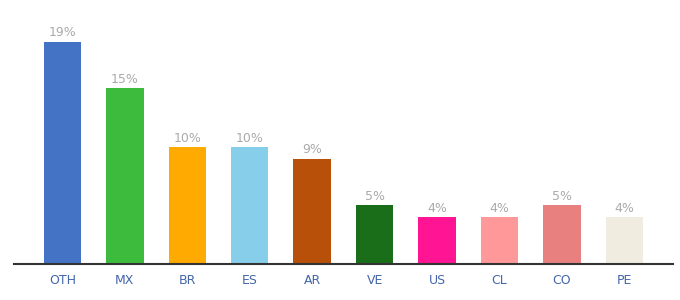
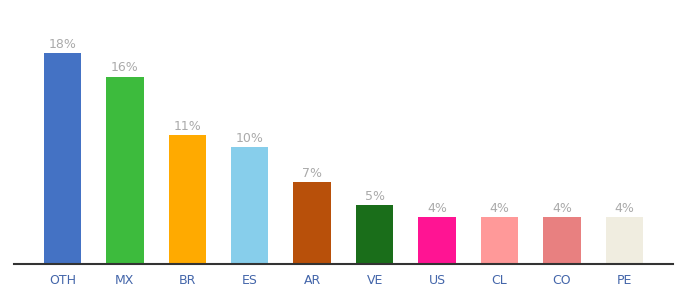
OTH: 19% -> 18%
MX: 15% -> 16%
BR: 10% -> 11%
AR: 9% -> 7%
CO: 5% -> 4%
